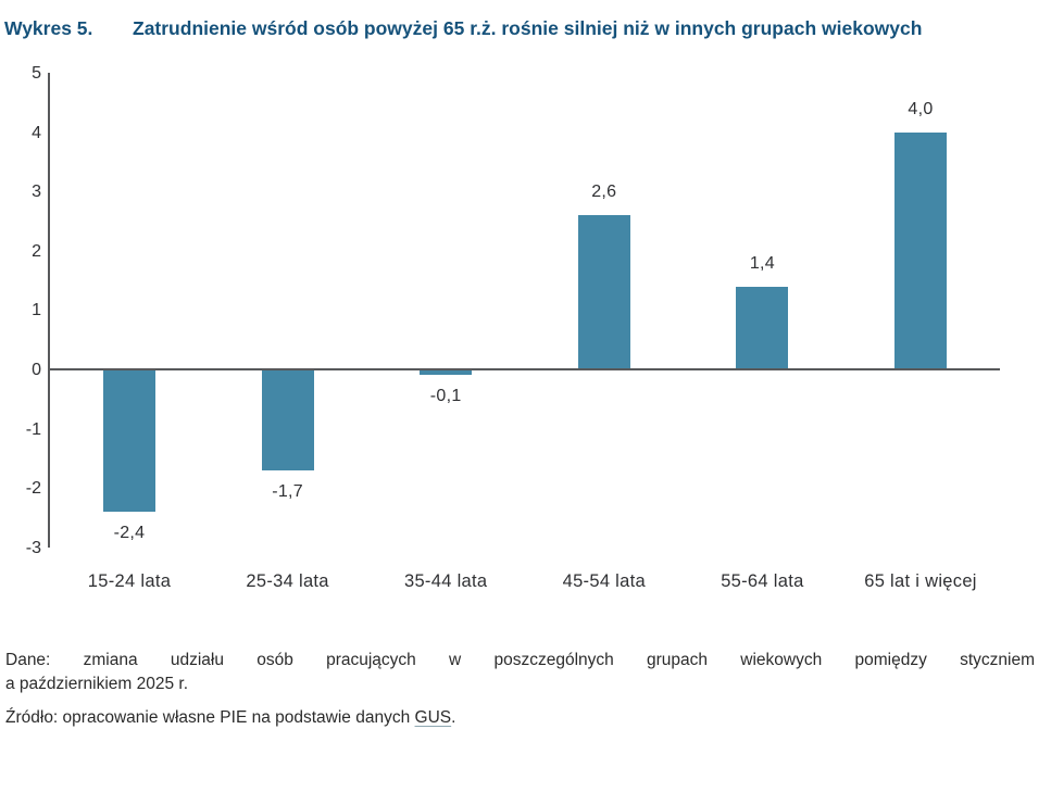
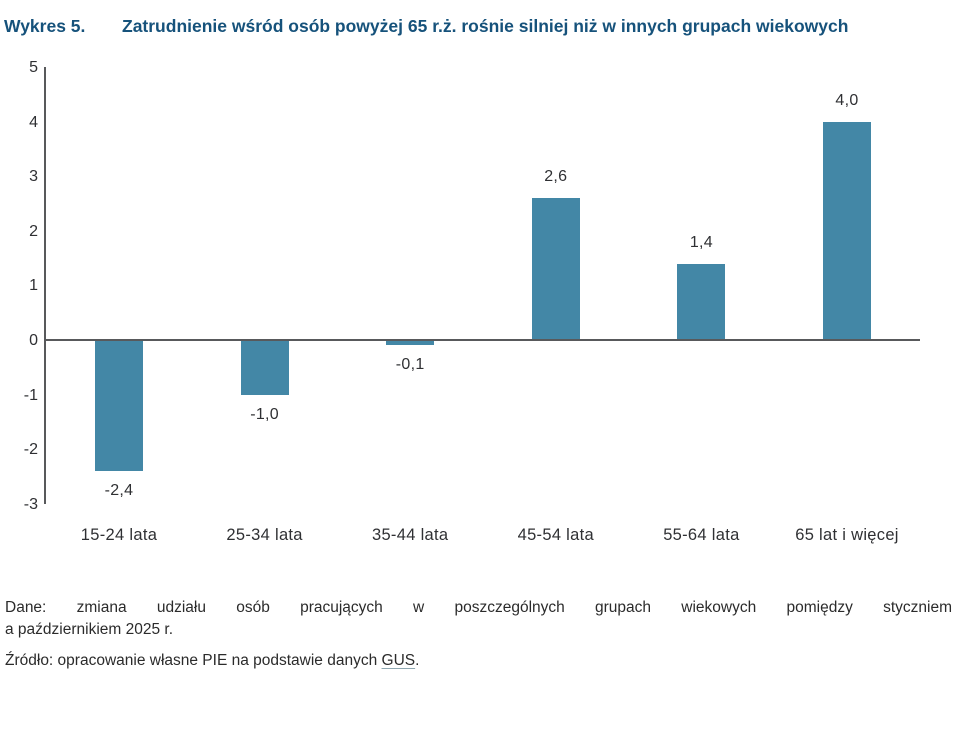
25-34 lata: -1,7 -> -1,0
